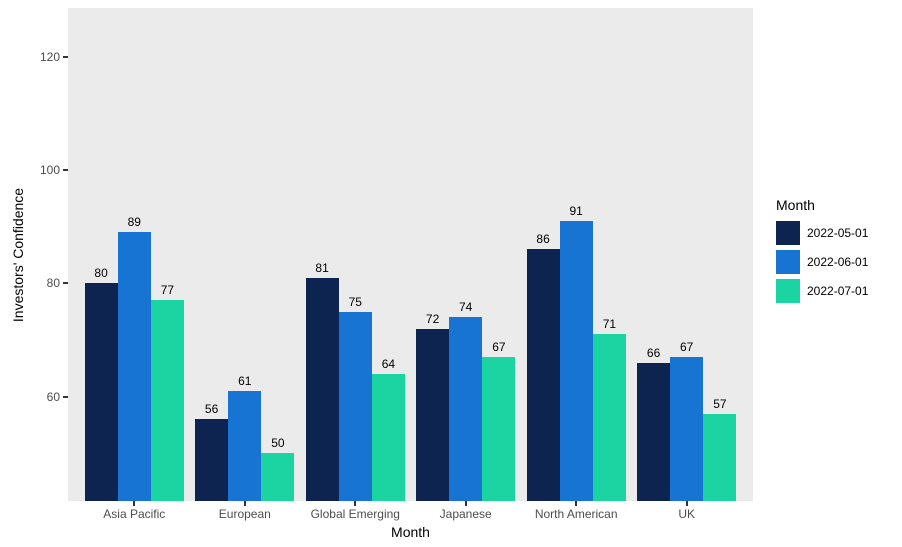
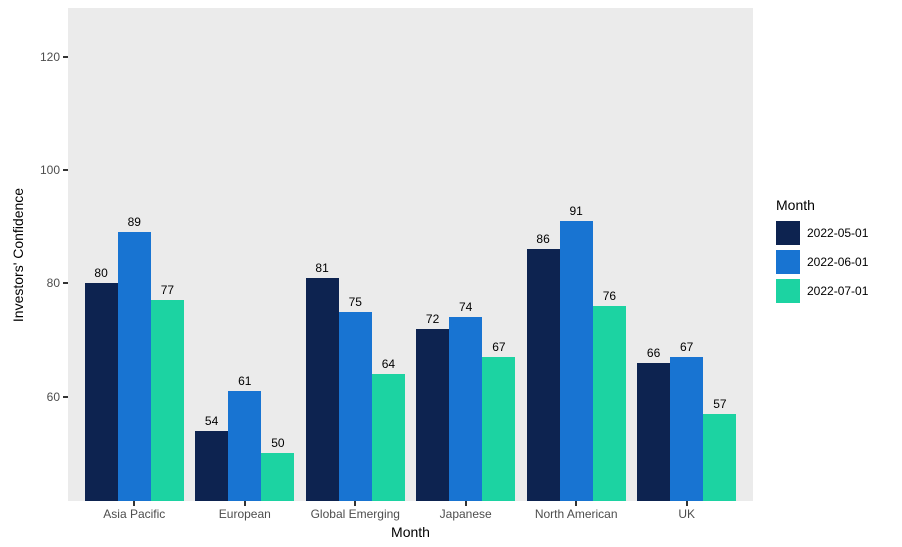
2022-05-01/European: 56 -> 54
2022-07-01/North American: 71 -> 76
